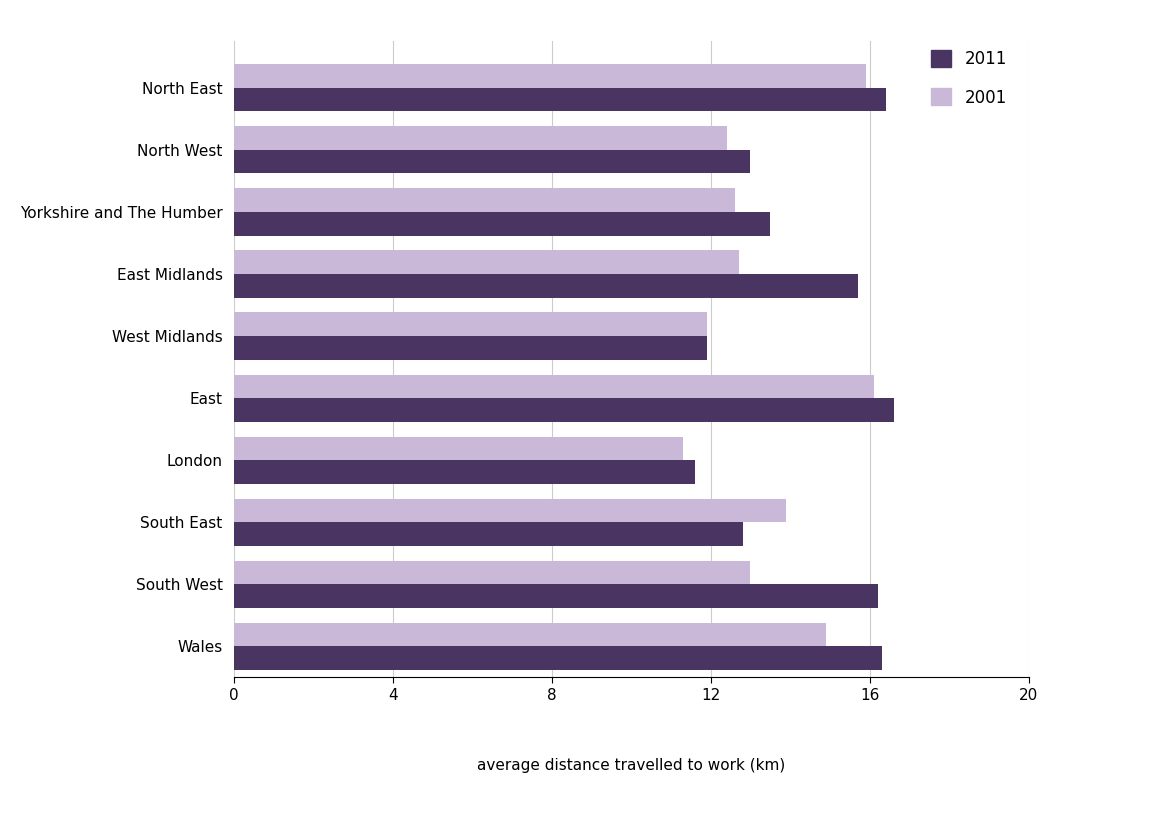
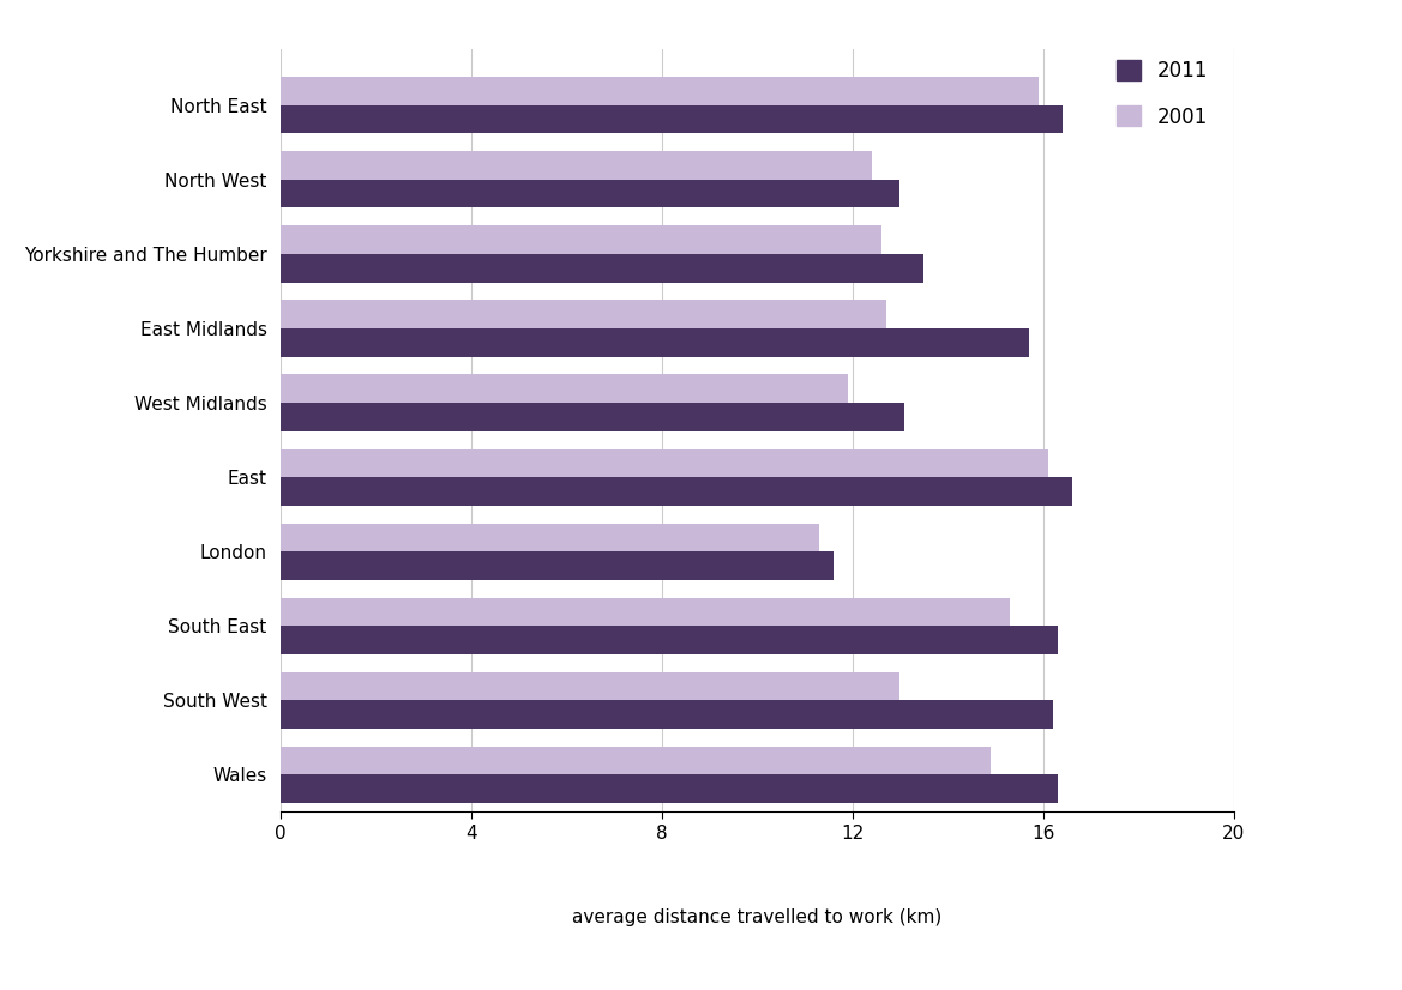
2011/West Midlands: 11.9 -> 13.1
2001/South East: 13.9 -> 15.3
2011/South East: 12.8 -> 16.3
